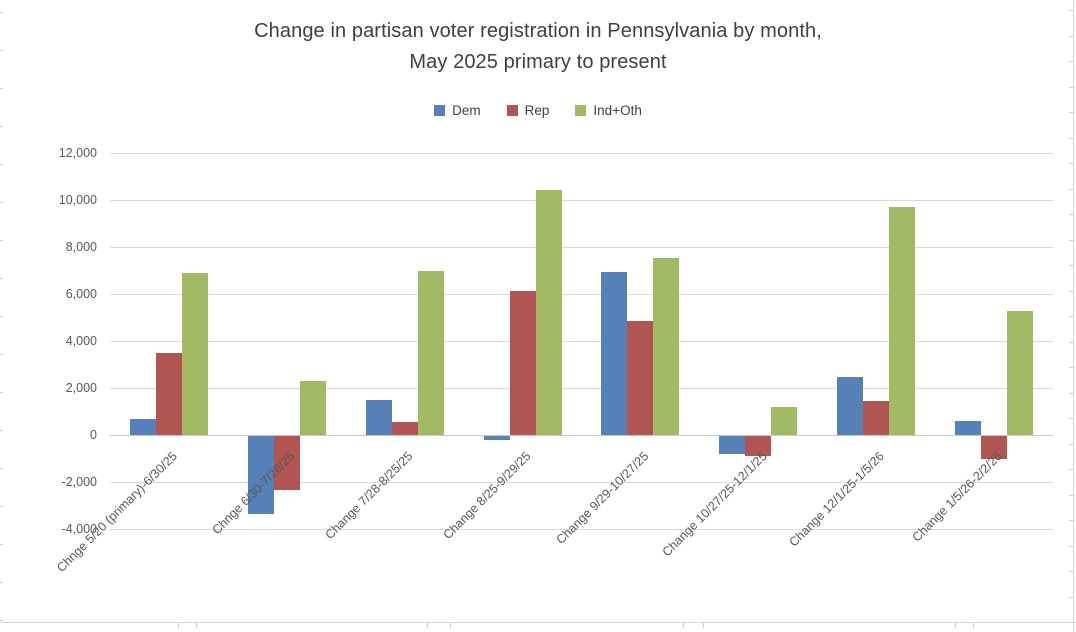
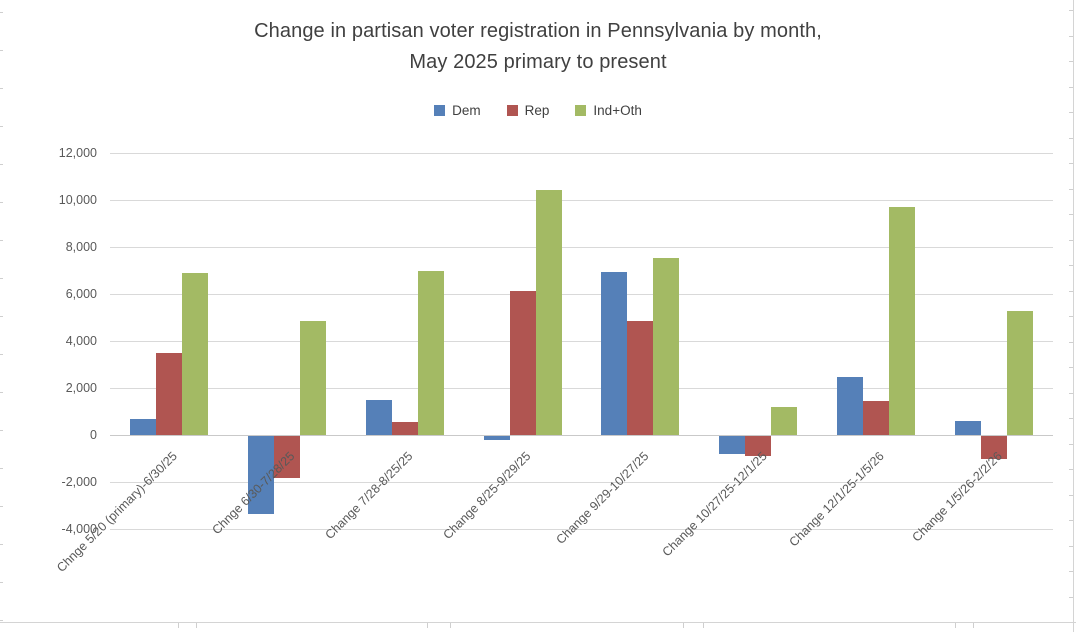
Rep/Chnge 6/30-7/28/25: -2300 -> -1800
Ind+Oth/Chnge 6/30-7/28/25: 2300 -> 4800
